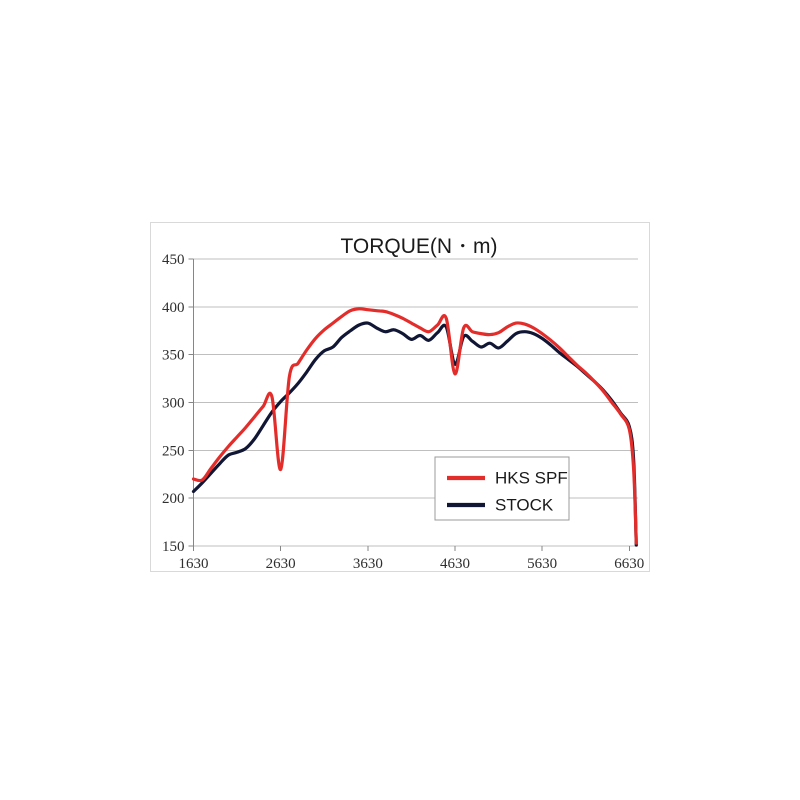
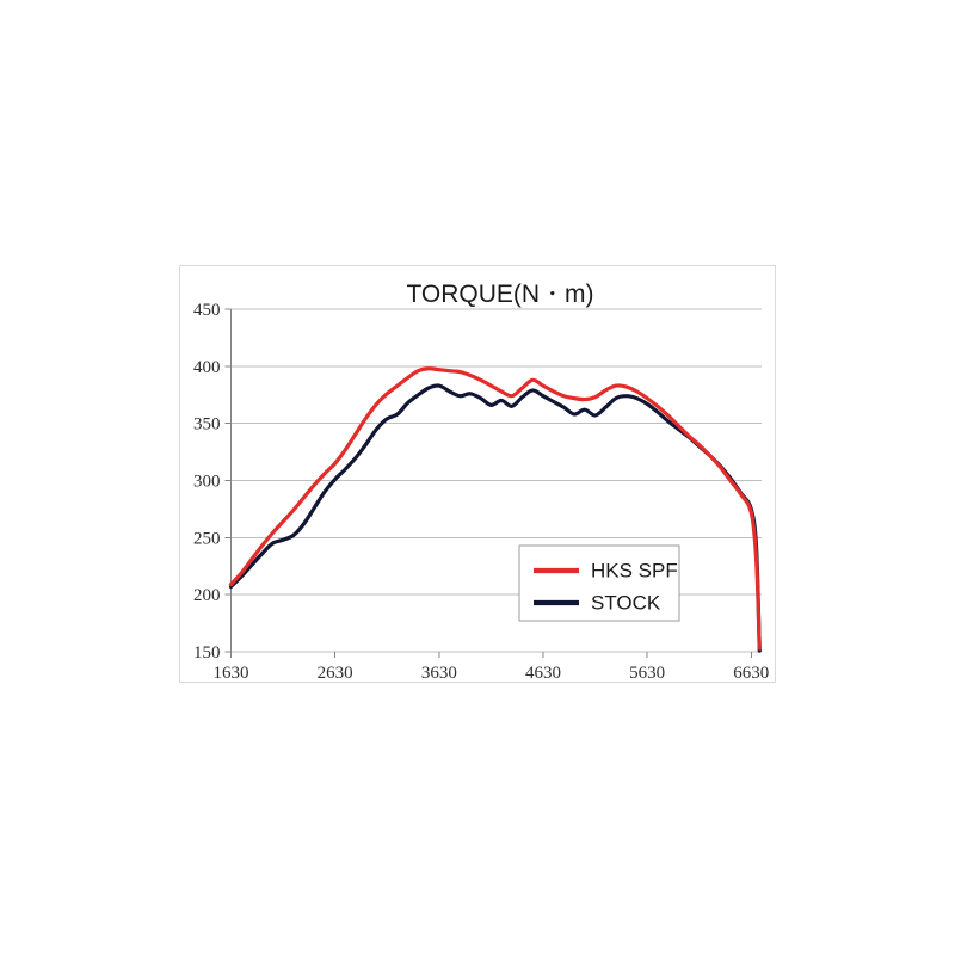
HKS SPF/1630: 220 -> 210
HKS SPF/2630: 230 -> 320
HKS SPF/4630: 330 -> 380
STOCK/4630: 340 -> 370
